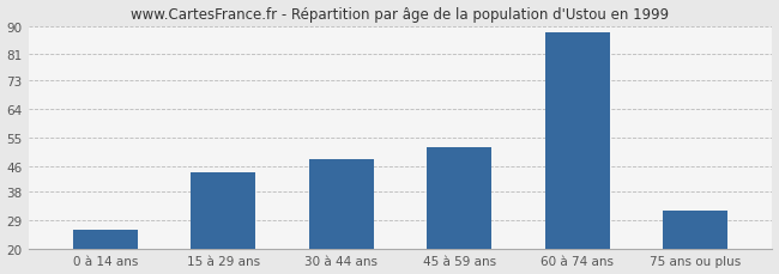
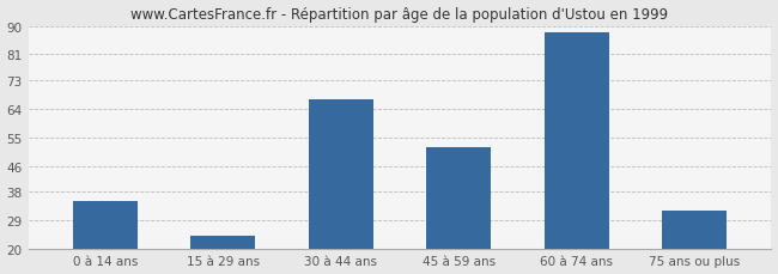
0 à 14 ans: 26 -> 35
15 à 29 ans: 44 -> 24
30 à 44 ans: 48 -> 67
